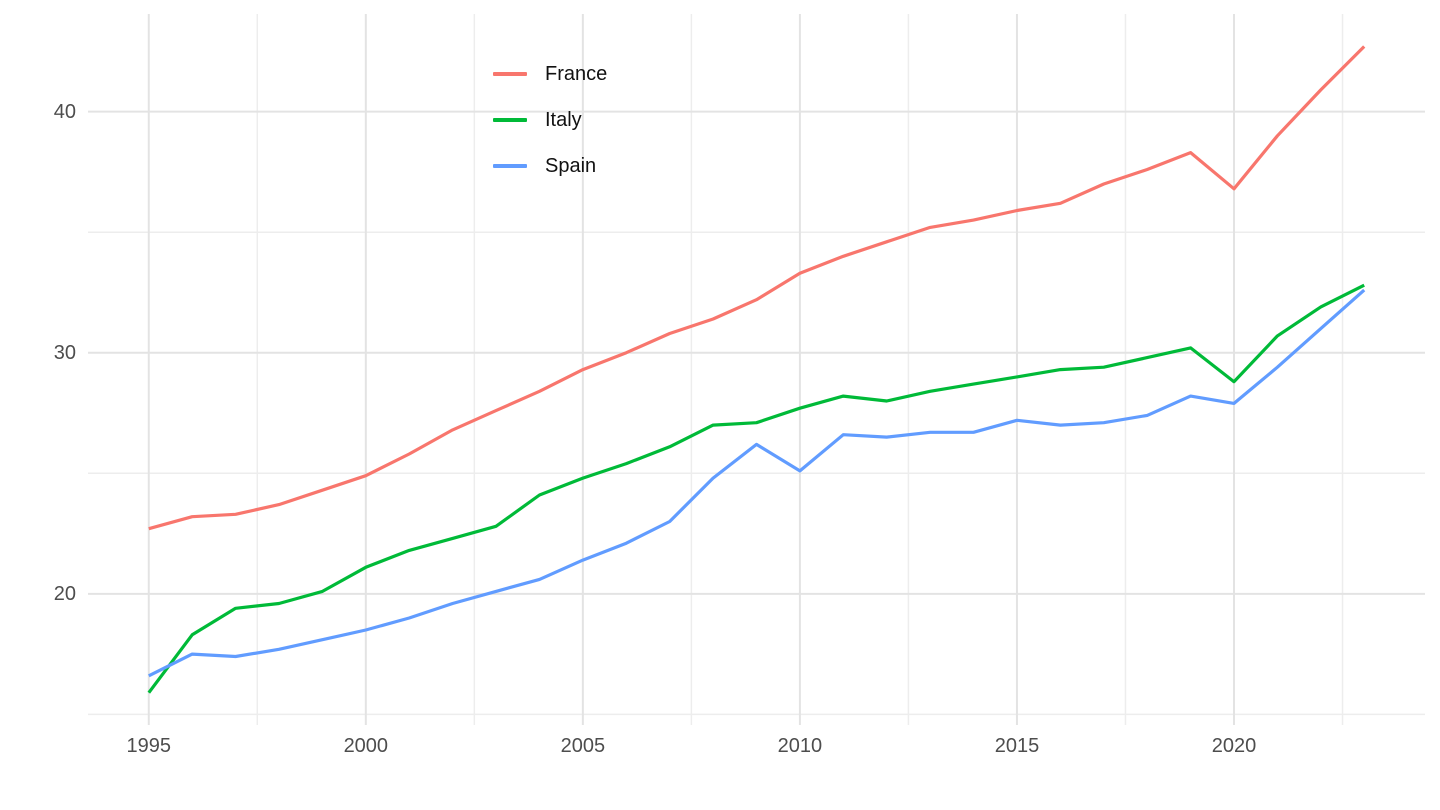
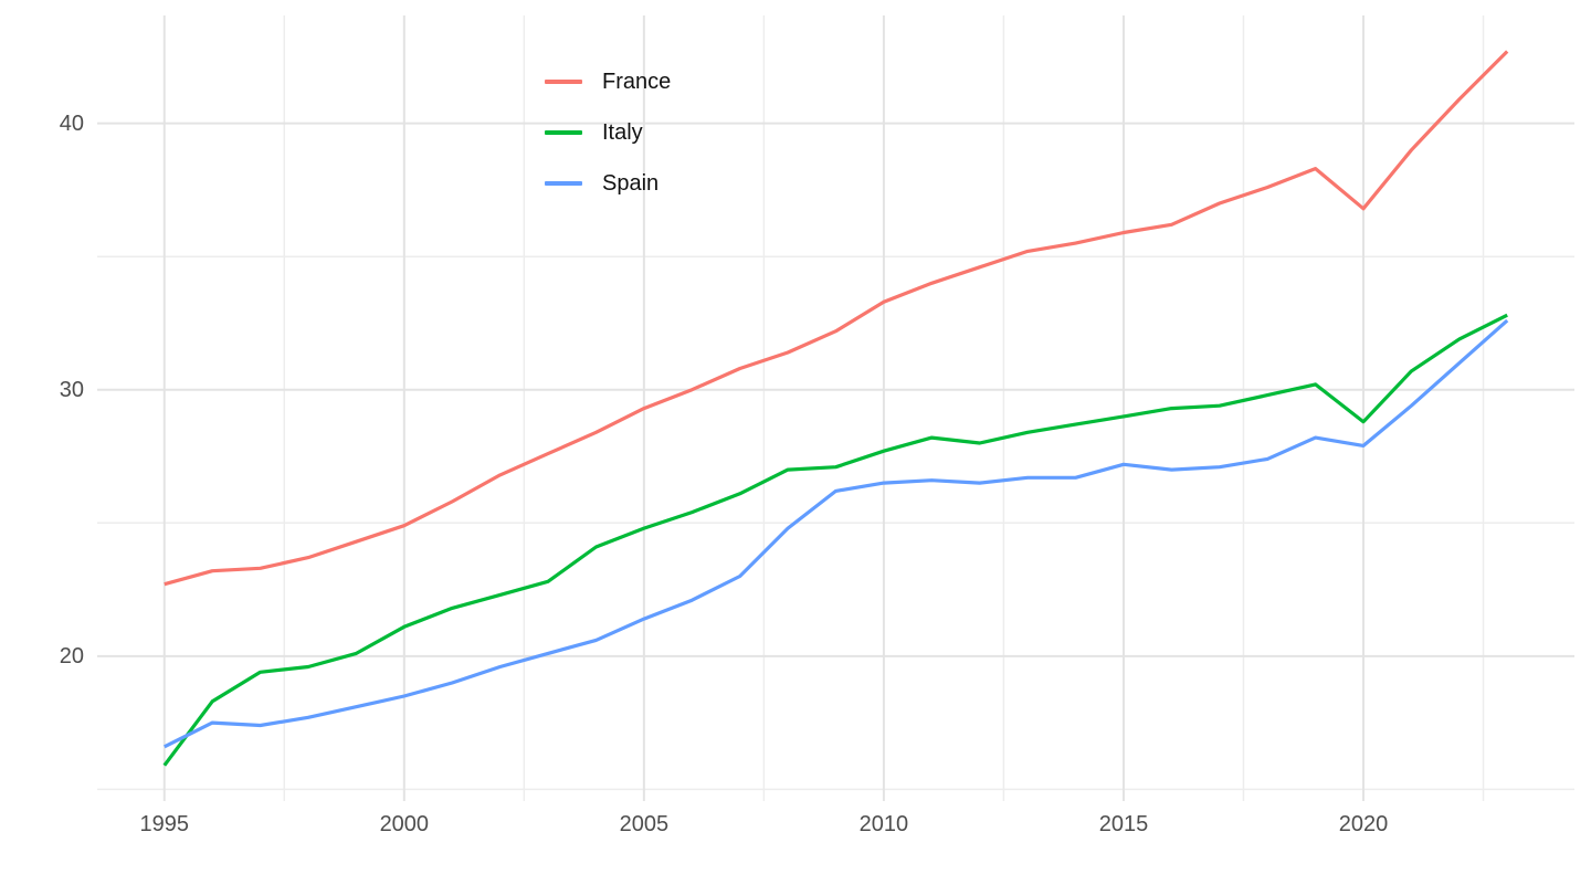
Spain/2010: 25.1 -> 26.5
